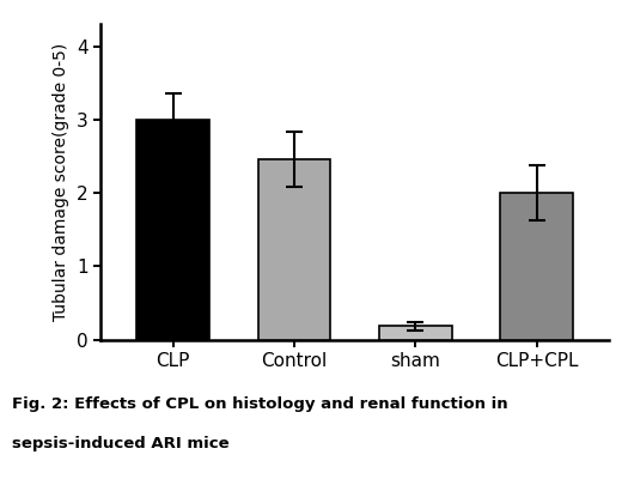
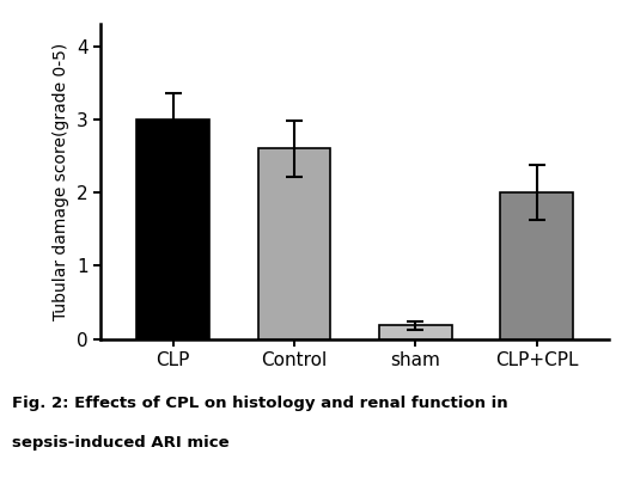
Control: 2.46 -> 2.60
